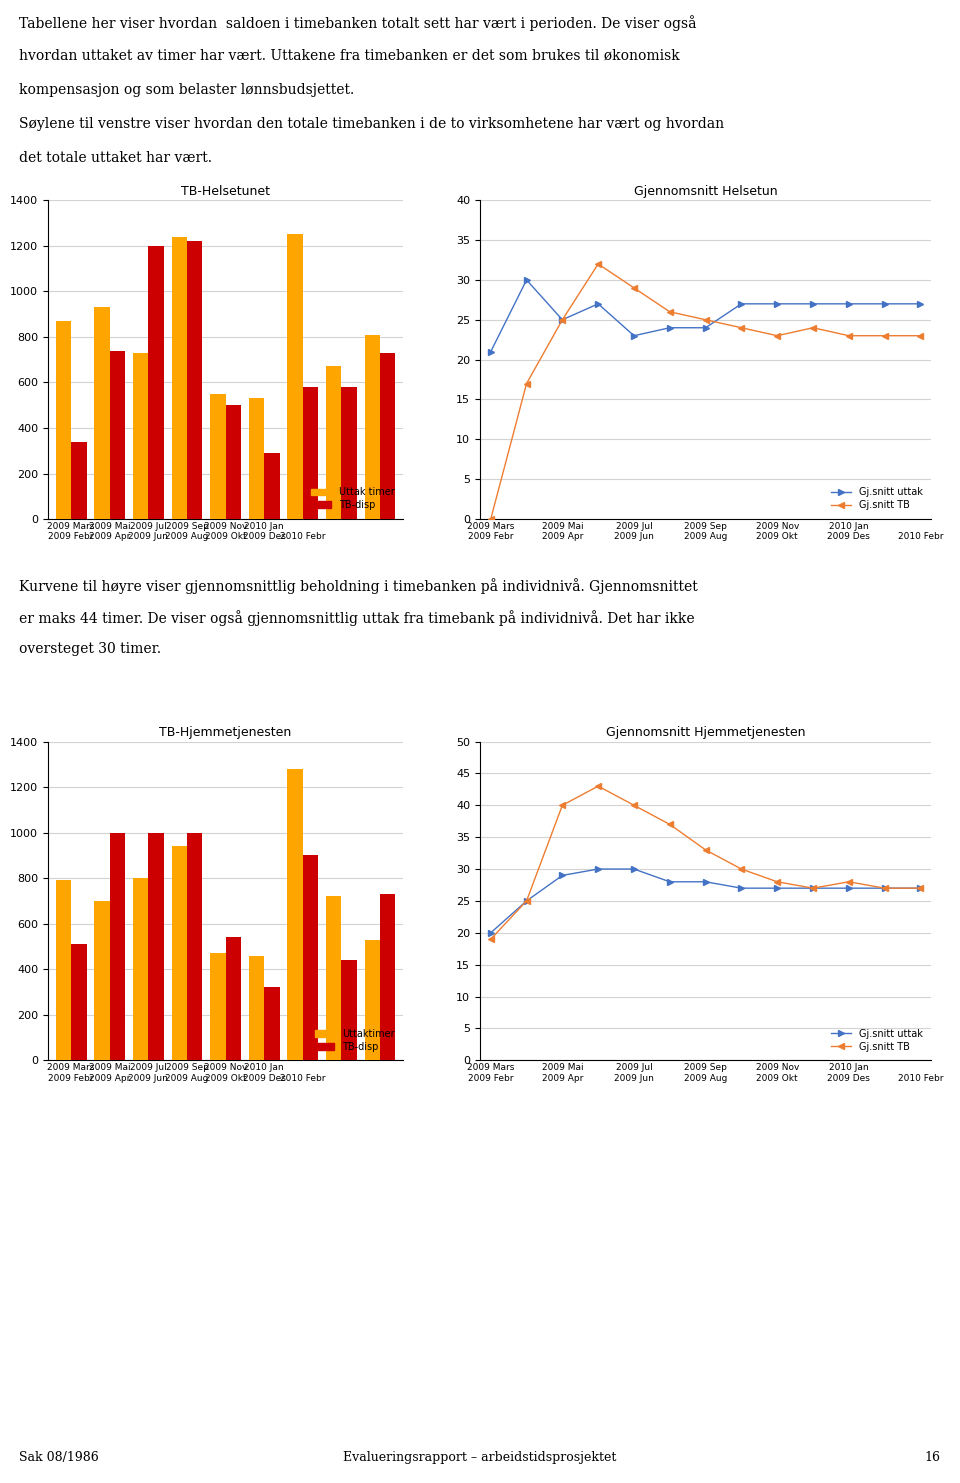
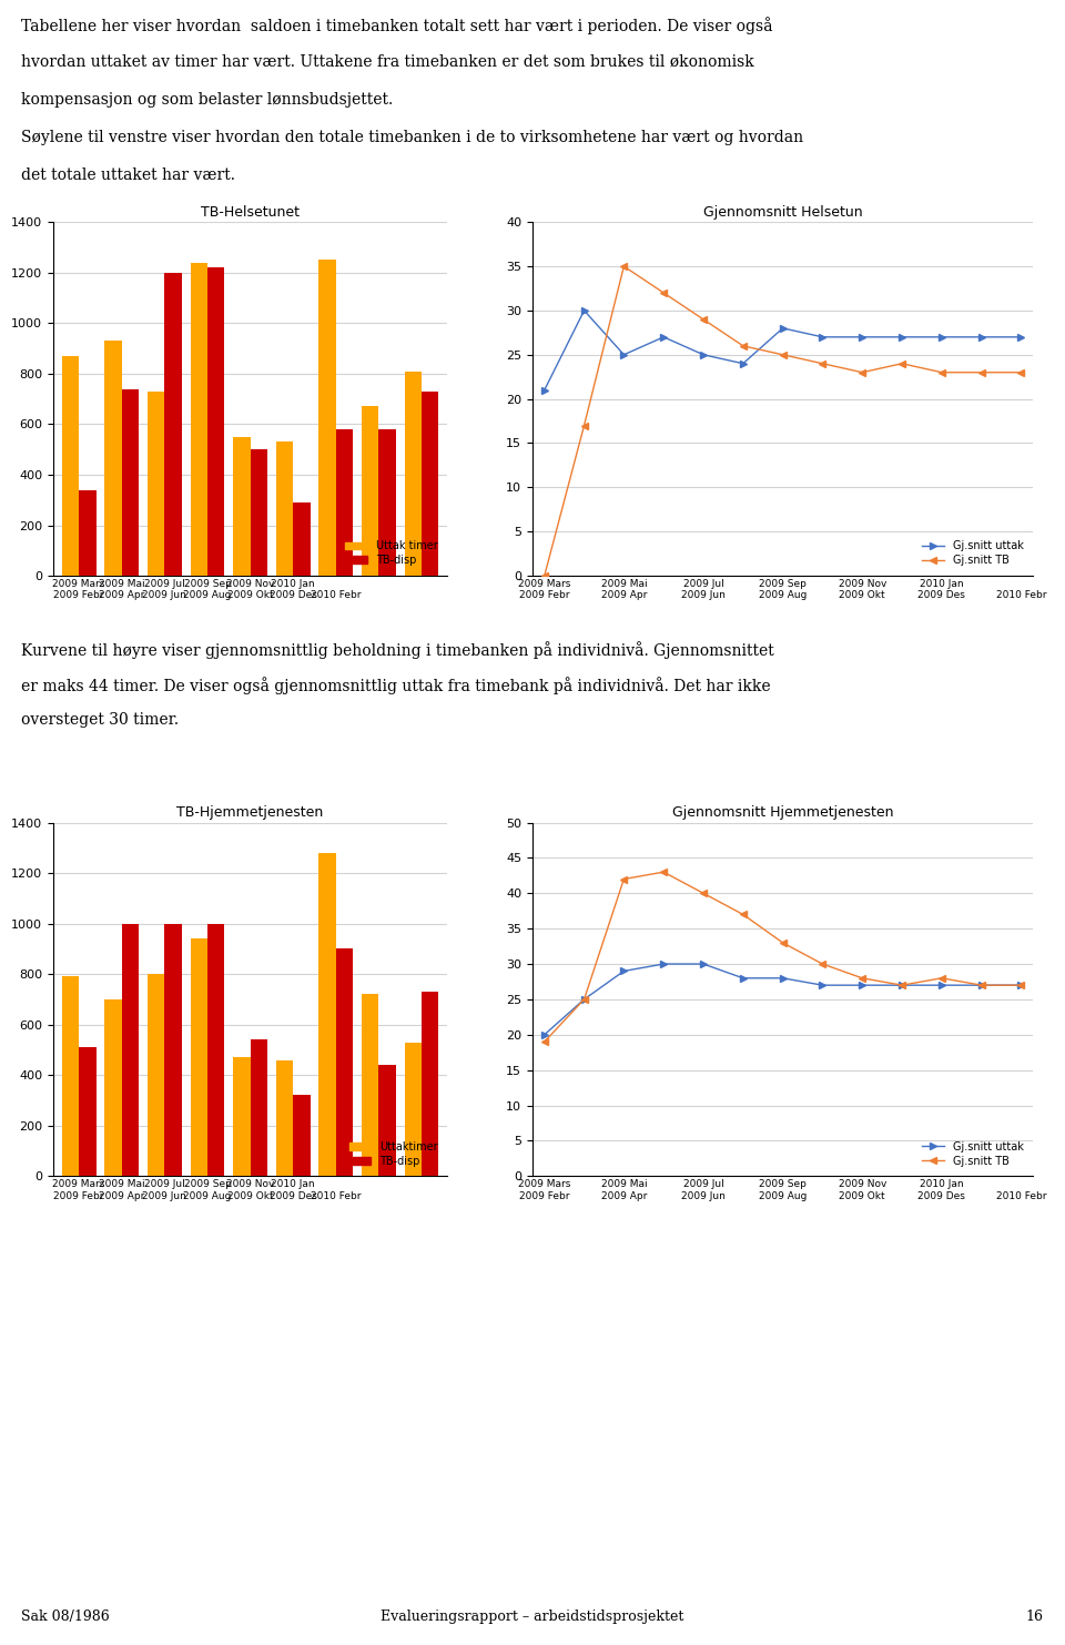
Gjennomsnitt Helsetun/Gj.snitt TB/2009 Mai 2009 Apr: 25 -> 35
Gjennomsnitt Helsetun/Gj.snitt uttak/2009 Jul 2009 Jun: 23 -> 25
Gjennomsnitt Helsetun/Gj.snitt uttak/2009 Sep 2009 Aug: 24 -> 28
Gjennomsnitt Hjemmetjenesten/Gj.snitt TB/2009 Mai 2009 Apr: 40 -> 42
